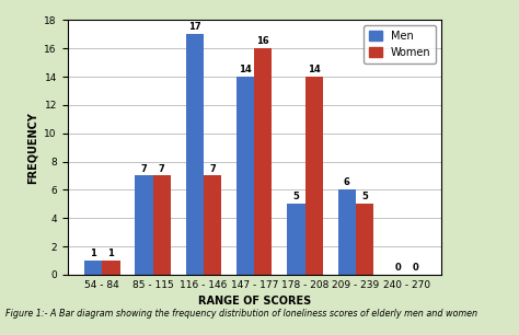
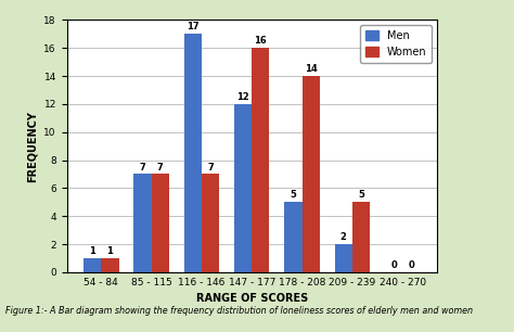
Men/147 - 177: 14 -> 12
Men/209 - 239: 6 -> 2
